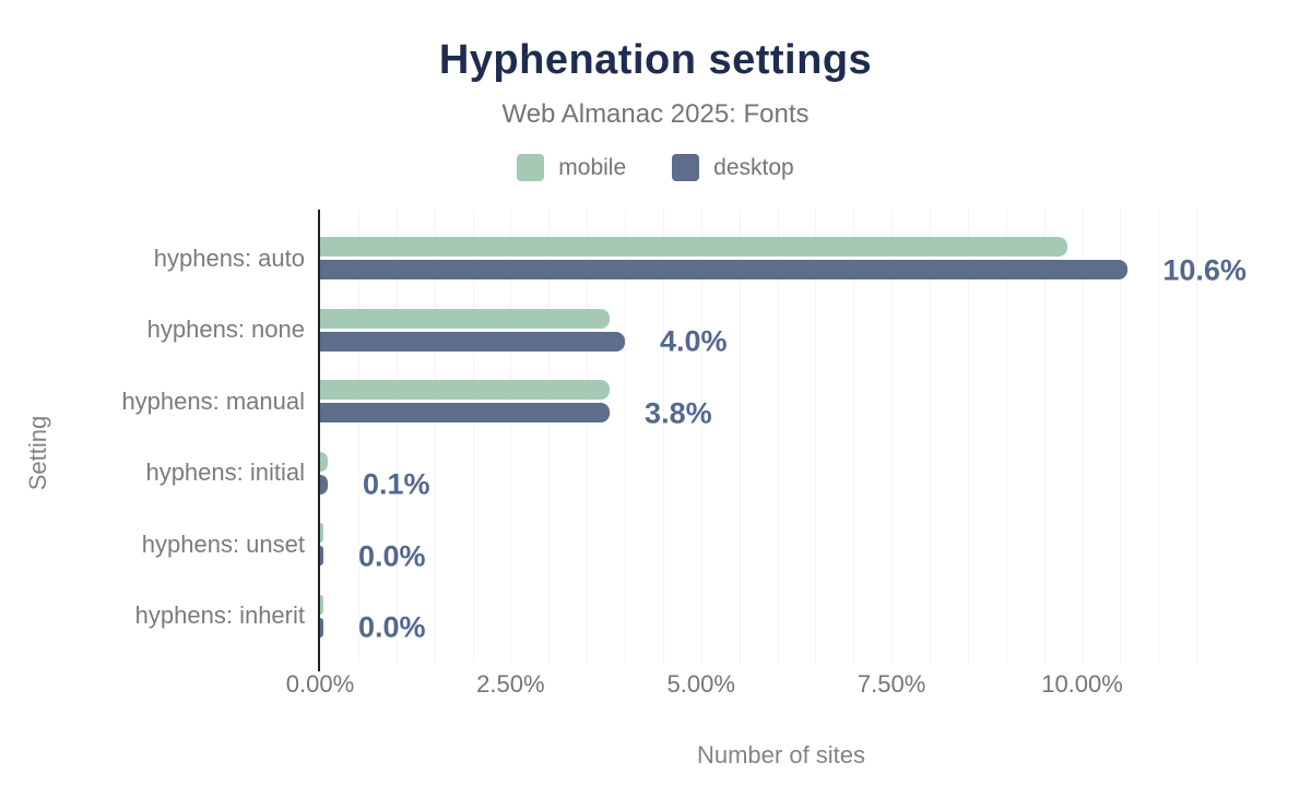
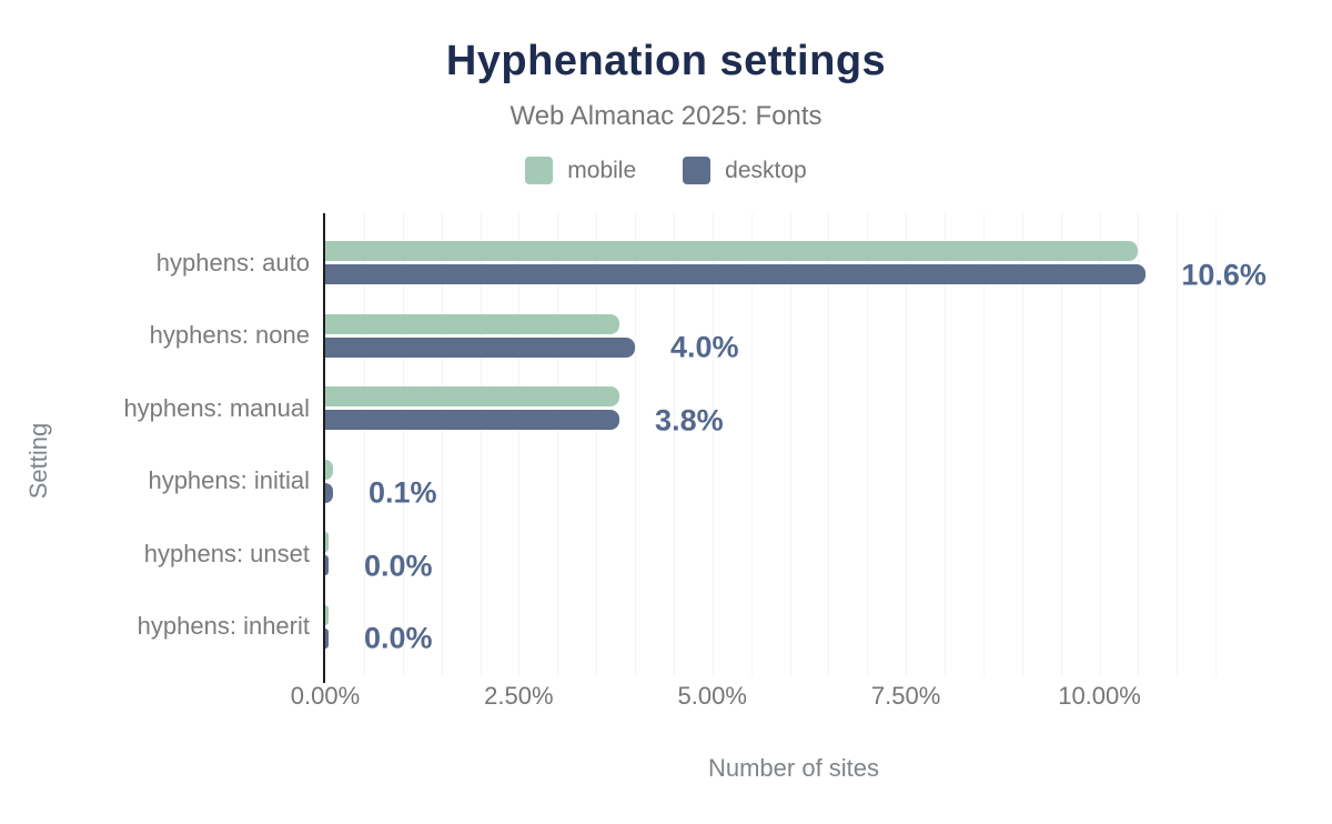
mobile/hyphens: auto: 9.8% -> 10.5%
